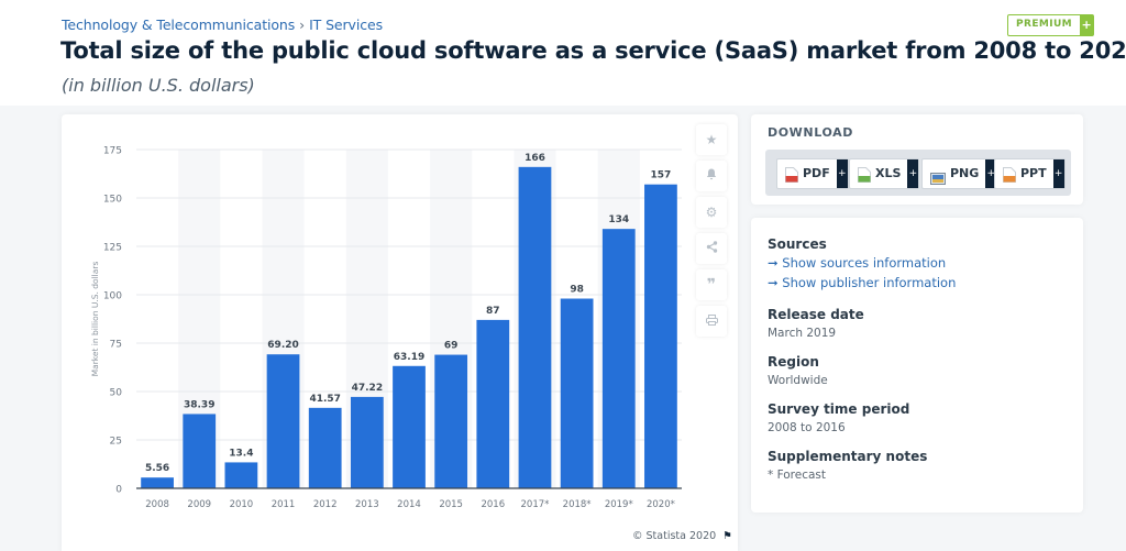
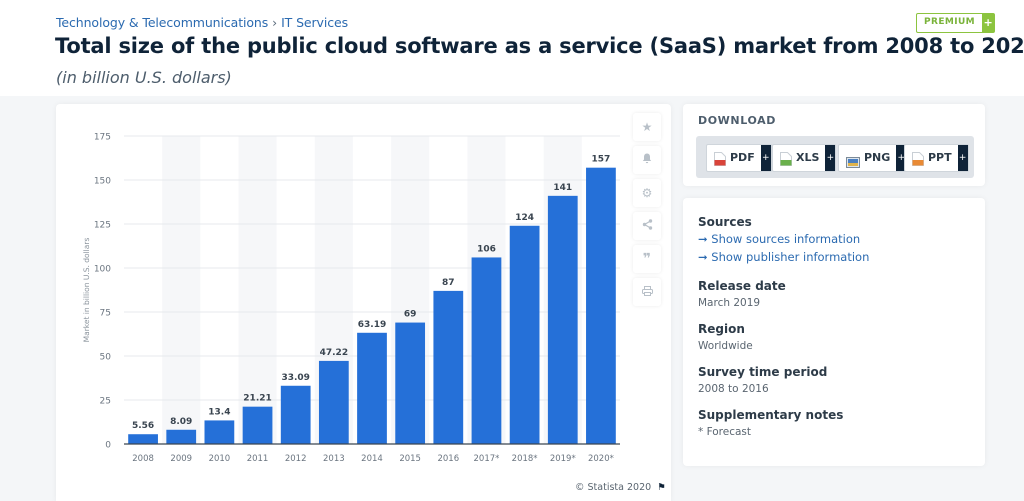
2009: 38.39 -> 8.09
2011: 69.20 -> 21.21
2012: 41.57 -> 33.09
2017*: 166 -> 106
2018*: 98 -> 124
2019*: 134 -> 141
